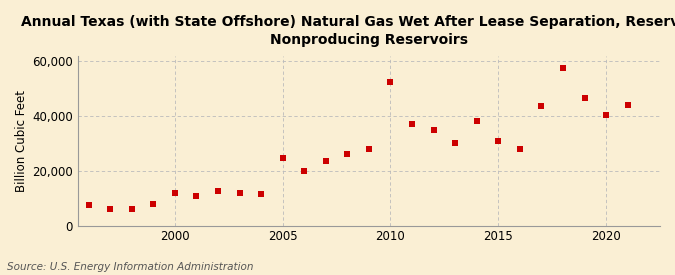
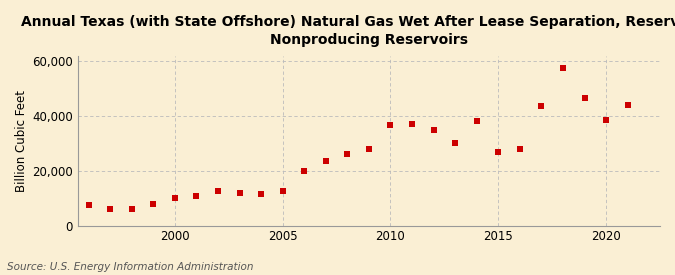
2000: 12,000 -> 10,000
2005: 24,500 -> 12,800
2010: 52,500 -> 36,500
2015: 31,000 -> 27,000
2020: 40,500 -> 38,500
